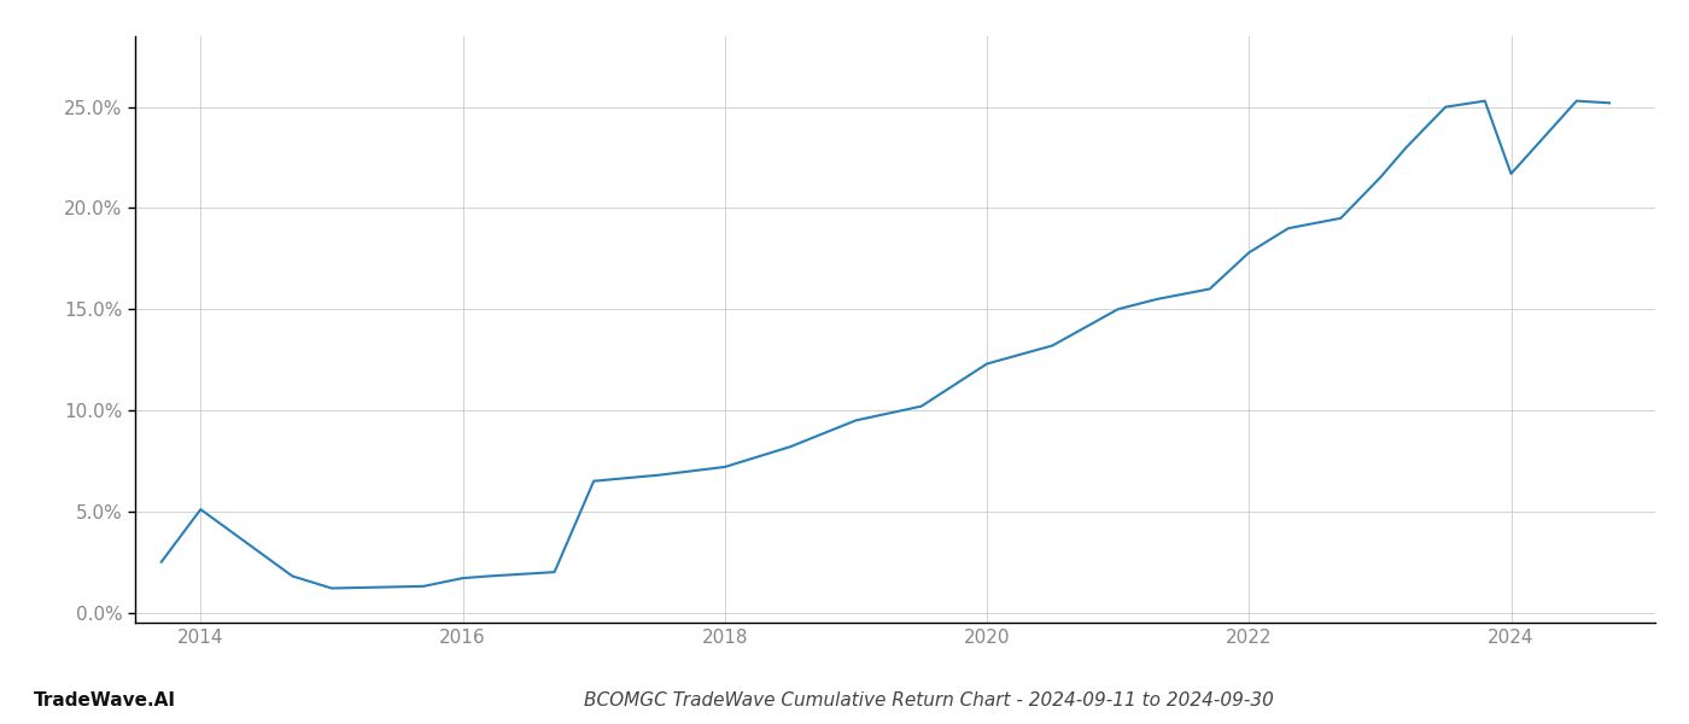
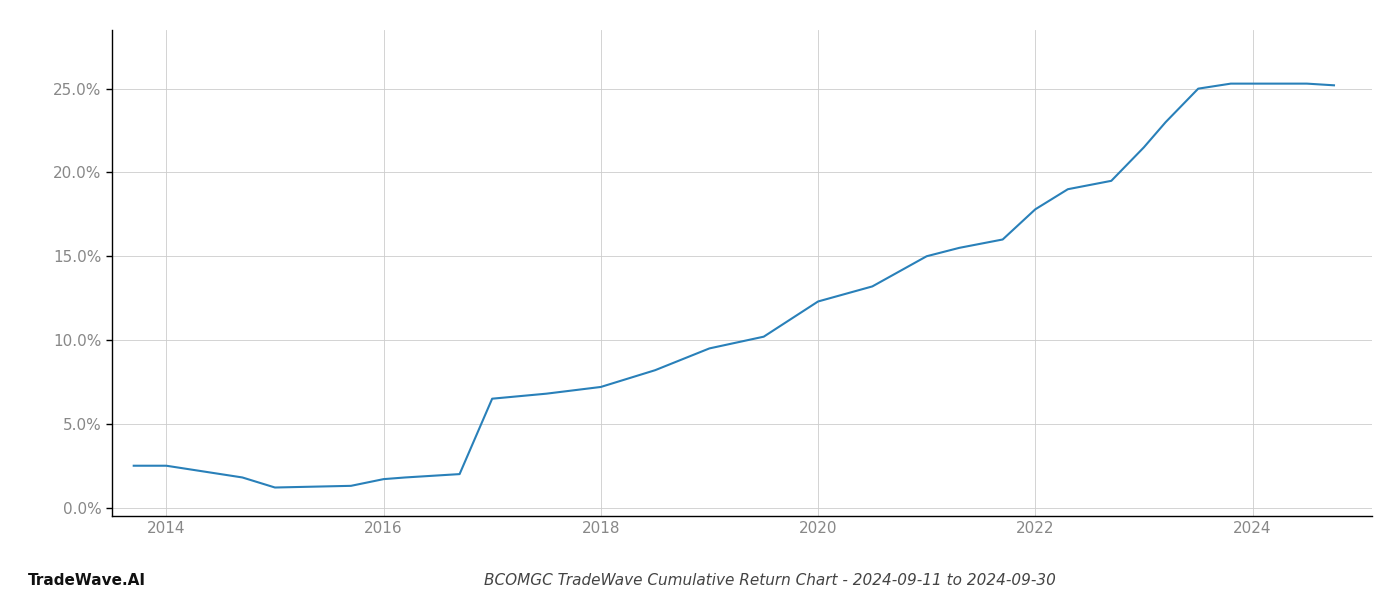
2014: 5.1% -> 2.5%
2024: 21.7% -> 25.3%
